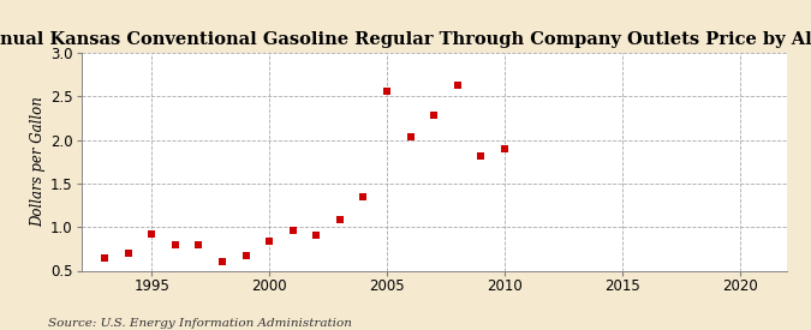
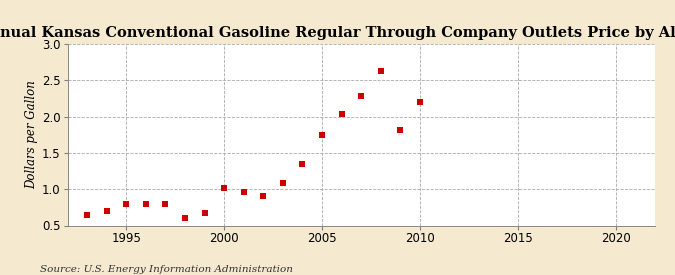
1995: 0.92 -> 0.80
2000: 0.84 -> 1.01
2005: 2.56 -> 1.74
2010: 1.90 -> 2.20
